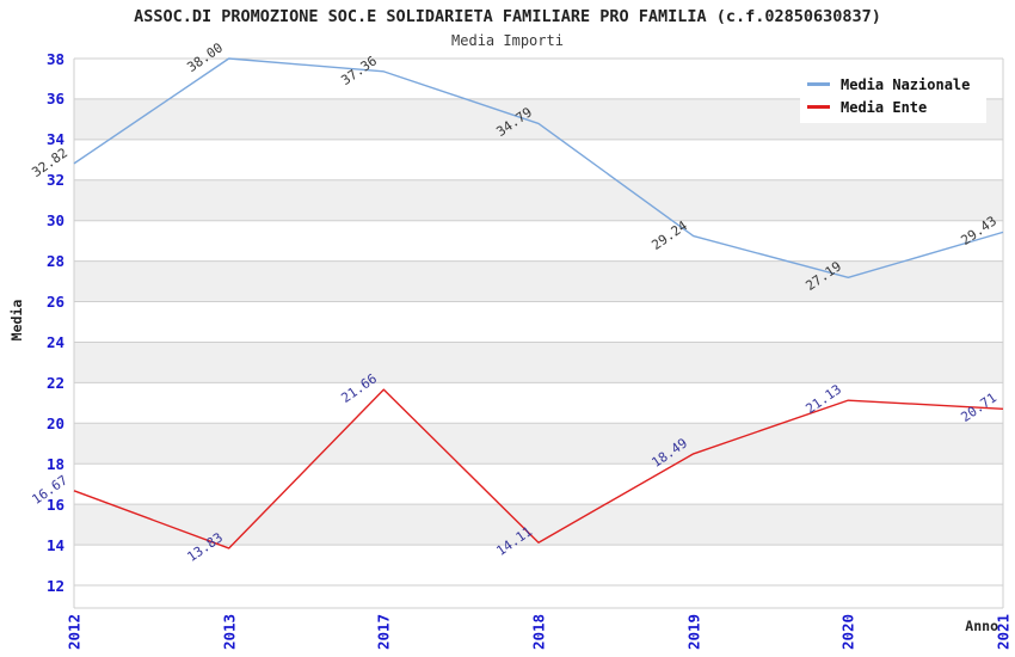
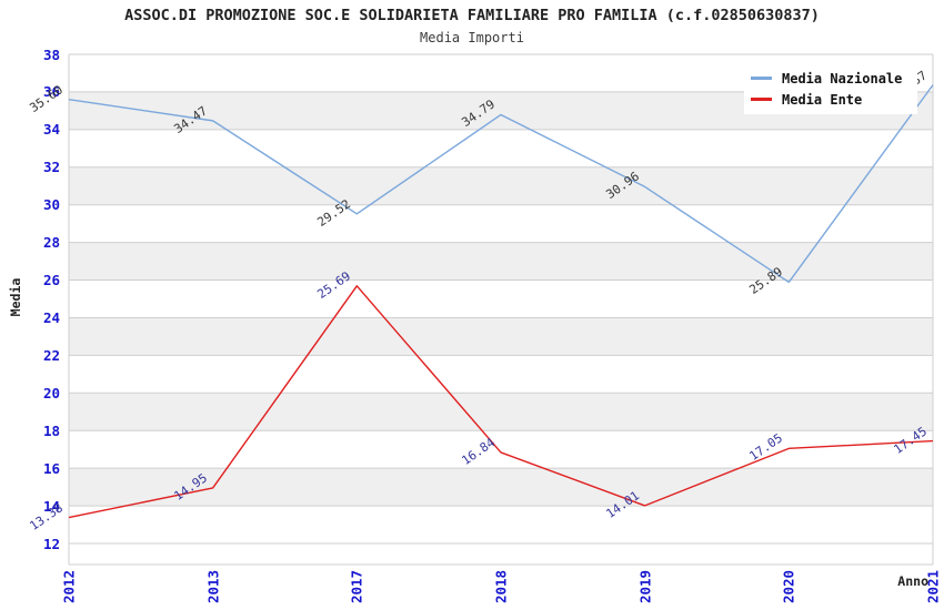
Media Nazionale/2012: 32.82 -> 35.60
Media Ente/2012: 16.67 -> 13.38
Media Nazionale/2013: 38.00 -> 34.47
Media Ente/2013: 13.83 -> 14.95
Media Nazionale/2017: 37.36 -> 29.52
Media Ente/2017: 21.66 -> 25.69
Media Ente/2018: 14.11 -> 16.84
Media Nazionale/2019: 29.24 -> 30.96
Media Ente/2019: 18.49 -> 14.01
Media Nazionale/2020: 27.19 -> 25.89
Media Ente/2020: 21.13 -> 17.05
Media Nazionale/2021: 29.43 -> 36.37
Media Ente/2021: 20.71 -> 17.45
